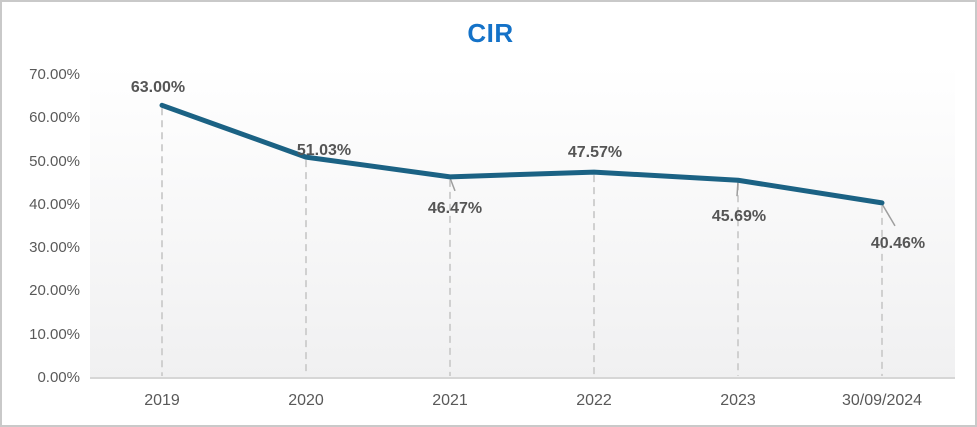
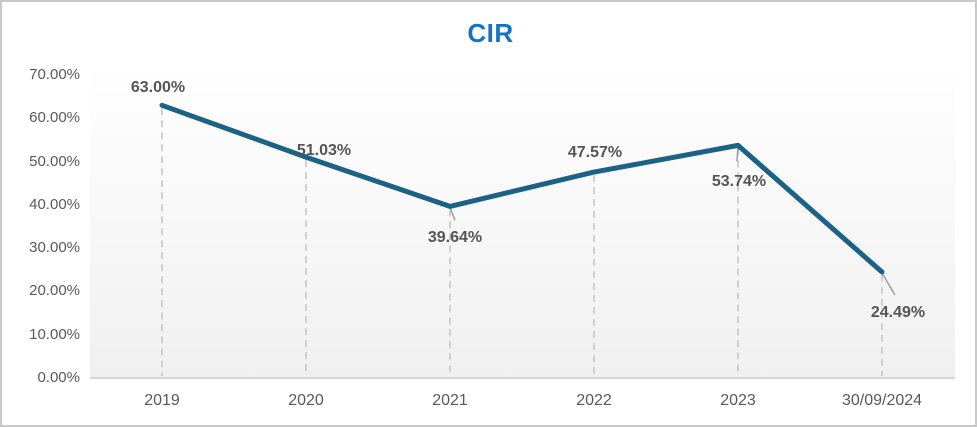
2021: 46.47% -> 39.64%
2023: 45.69% -> 53.74%
30/09/2024: 40.46% -> 24.49%
